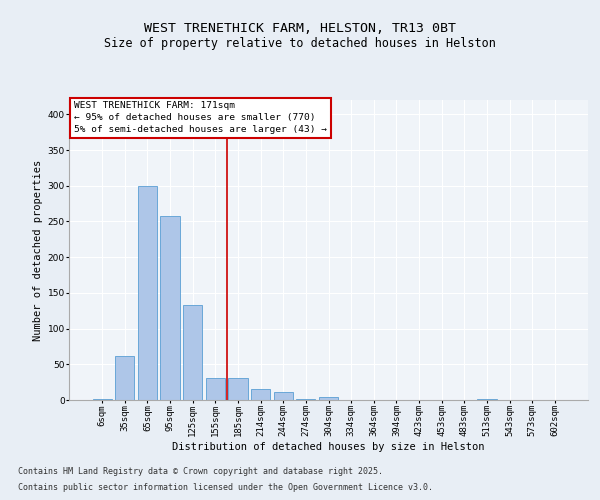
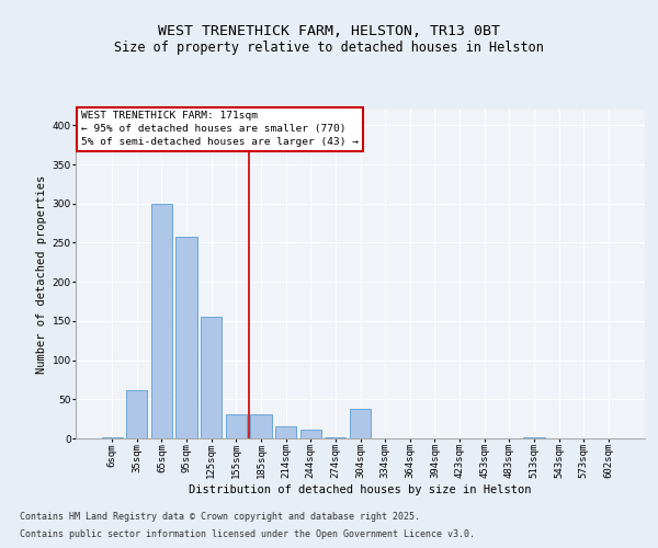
125sqm: 133 -> 156
304sqm: 4 -> 38
